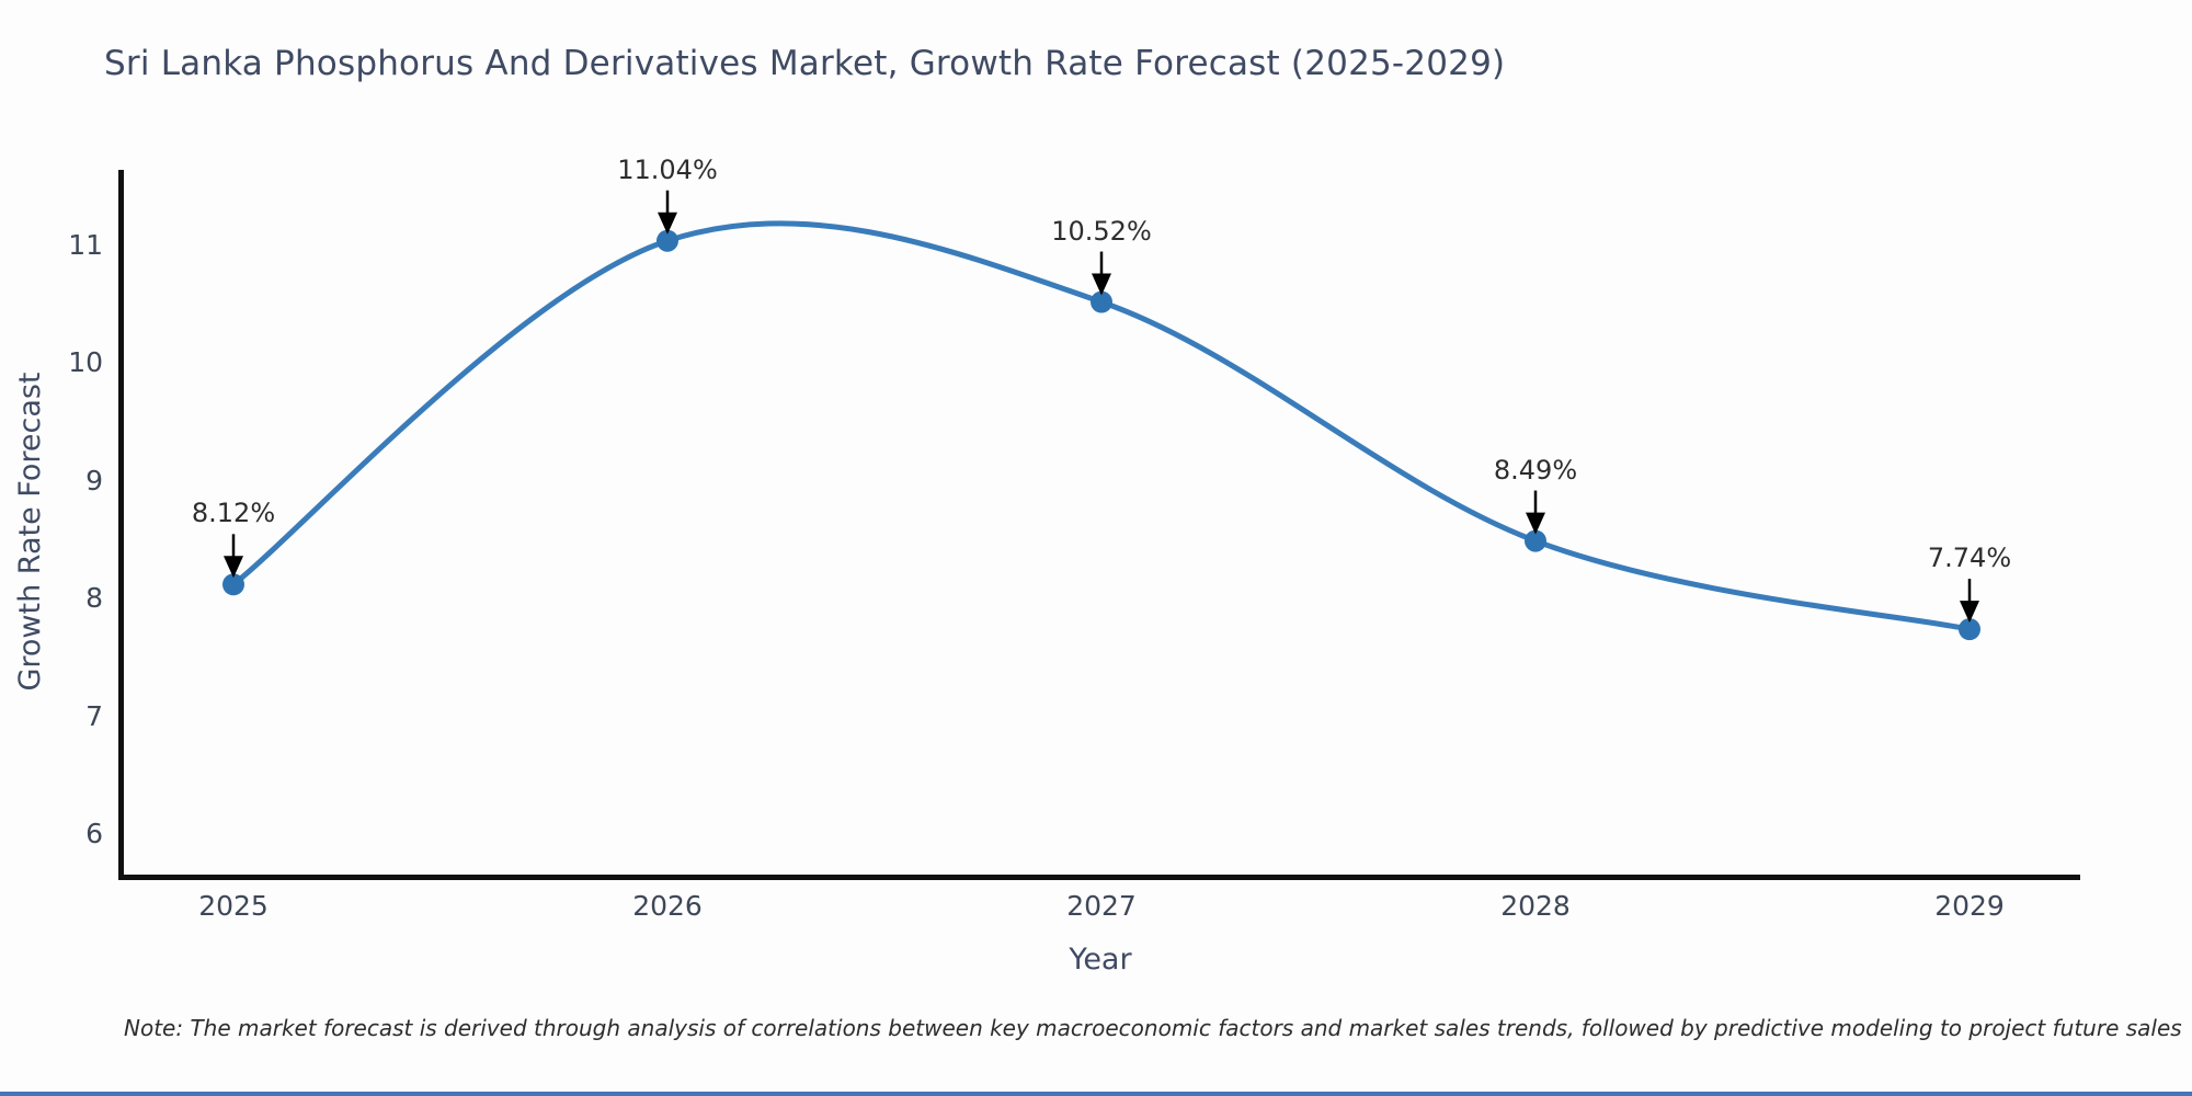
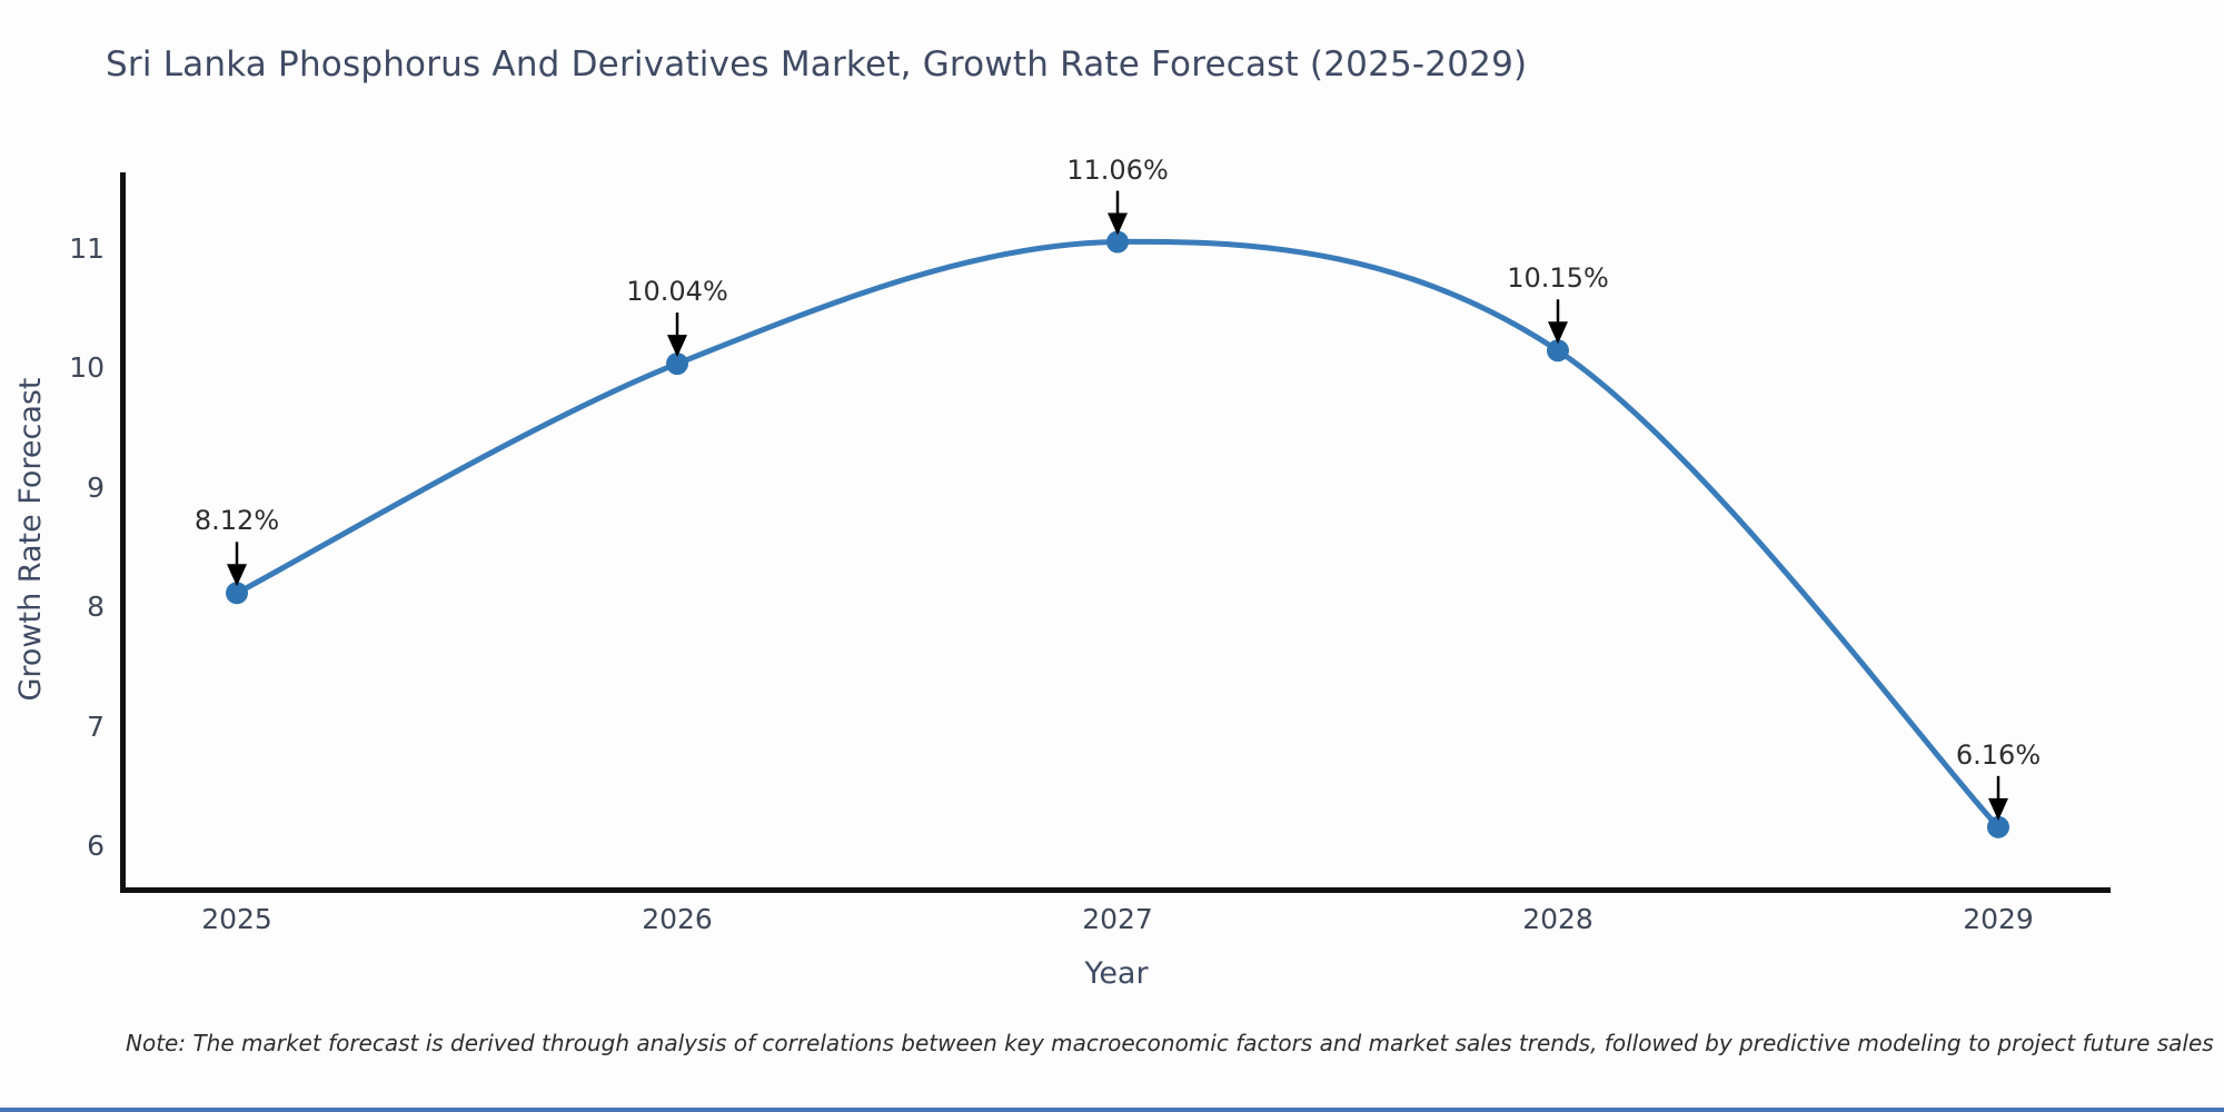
2026: 11.04% -> 10.04%
2027: 10.52% -> 11.06%
2028: 8.49% -> 10.15%
2029: 7.74% -> 6.16%
